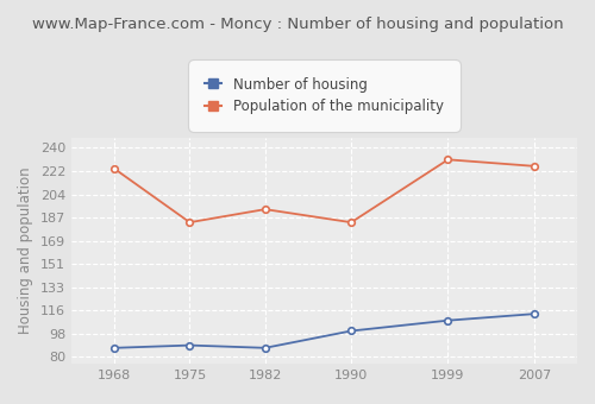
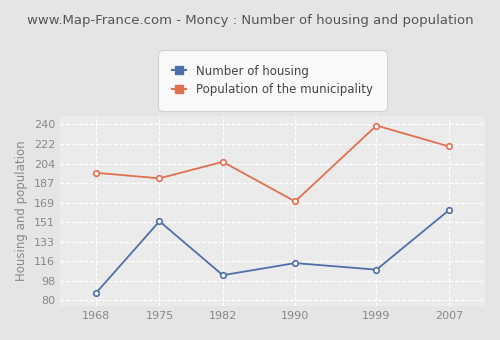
Population of the municipality/1968: 224 -> 196
Number of housing/1975: 89 -> 152
Population of the municipality/1975: 183 -> 191
Number of housing/1982: 87 -> 103
Population of the municipality/1982: 193 -> 206
Number of housing/1990: 100 -> 114
Population of the municipality/1990: 183 -> 170
Population of the municipality/1999: 231 -> 239
Number of housing/2007: 113 -> 162
Population of the municipality/2007: 226 -> 220
